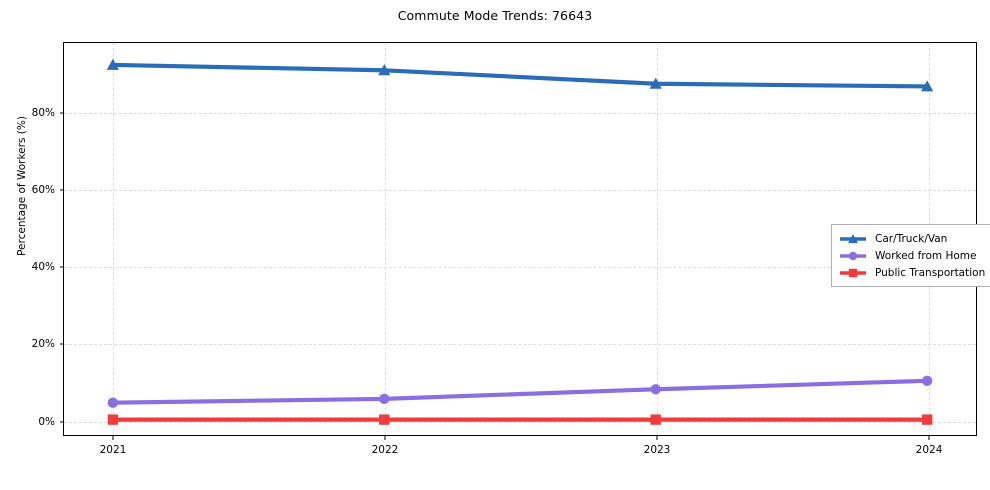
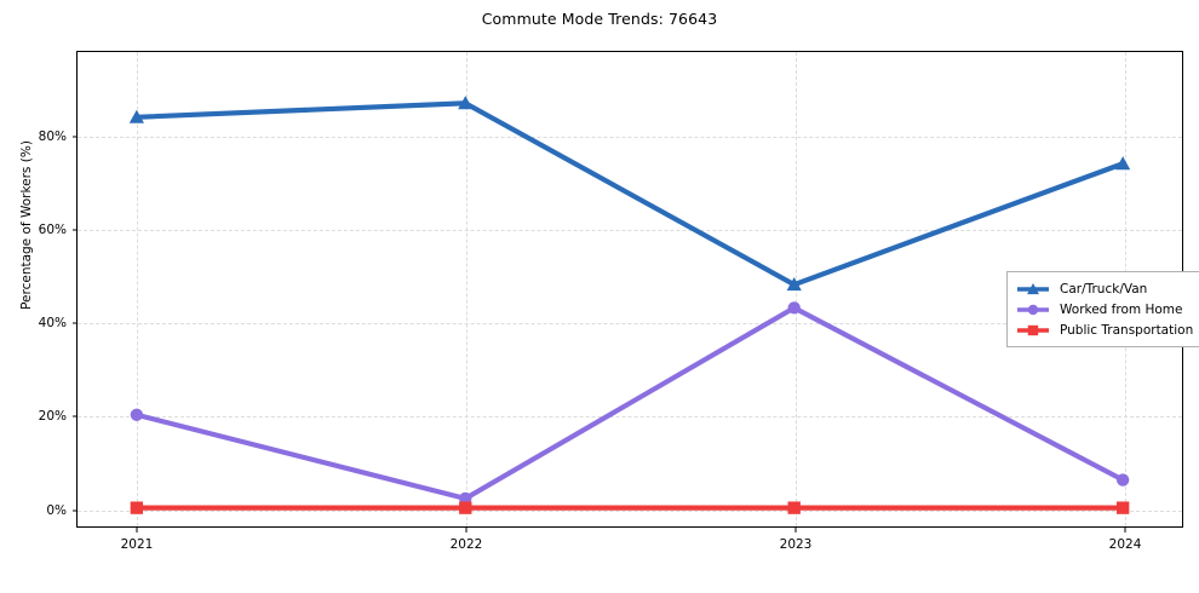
Car/Truck/Van/2021: 92% -> 84%
Worked from Home/2021: 4% -> 20%
Car/Truck/Van/2022: 91% -> 87%
Worked from Home/2022: 5% -> 2%
Car/Truck/Van/2023: 87% -> 48%
Worked from Home/2023: 8% -> 43%
Car/Truck/Van/2024: 87% -> 74%
Worked from Home/2024: 10% -> 6%
